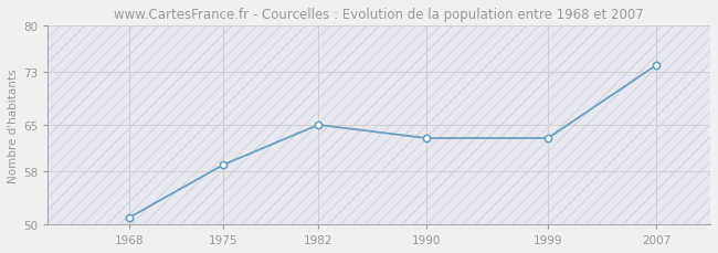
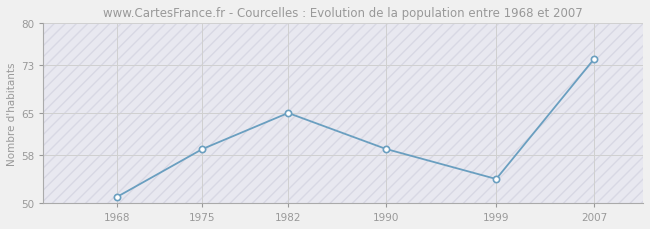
1990: 63 -> 59
1999: 63 -> 54
